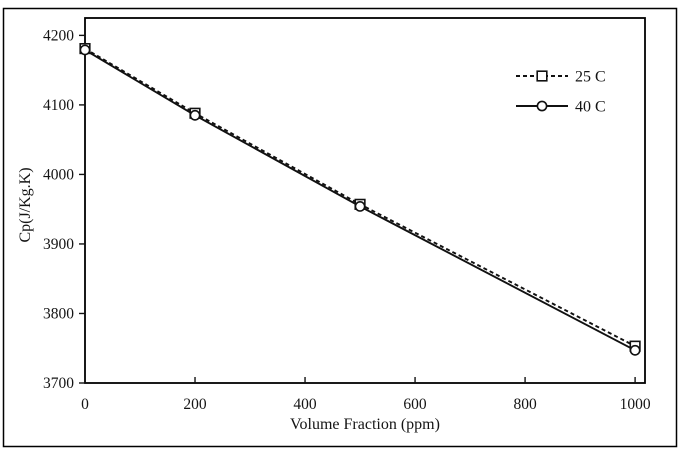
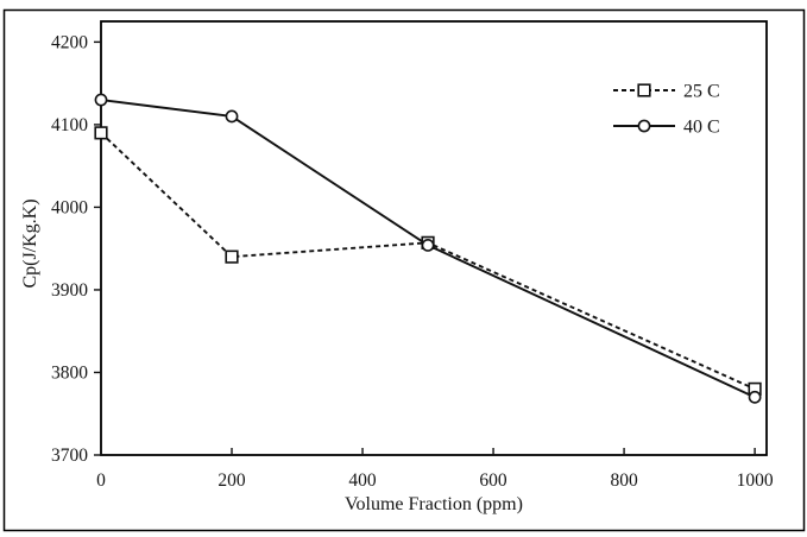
25 C/0: 4180 -> 4090
40 C/0: 4180 -> 4130
25 C/200: 4090 -> 3940
40 C/200: 4080 -> 4110
25 C/1000: 3750 -> 3780
40 C/1000: 3750 -> 3770
